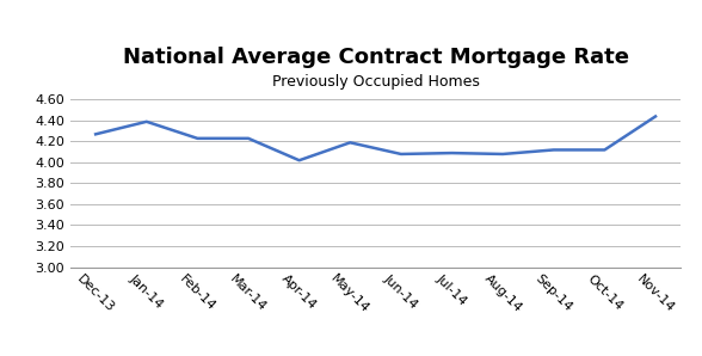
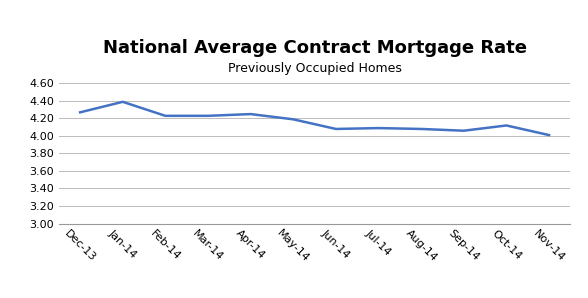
Apr-14: 4.02 -> 4.25
Sep-14: 4.12 -> 4.06
Nov-14: 4.44 -> 4.01
